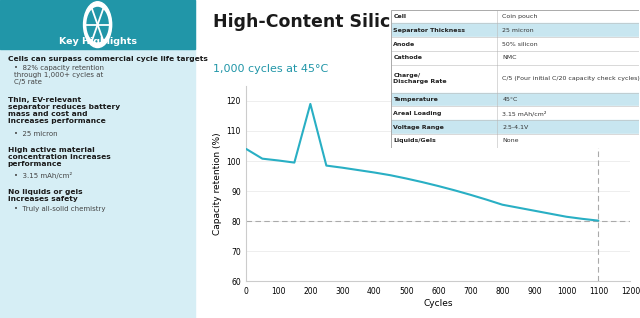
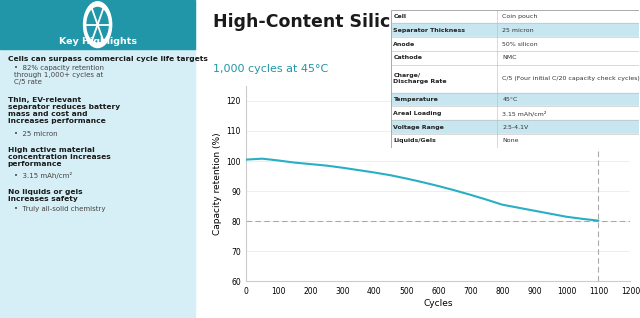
0: 104.0 -> 100.5
200: 119.0 -> 99.0
